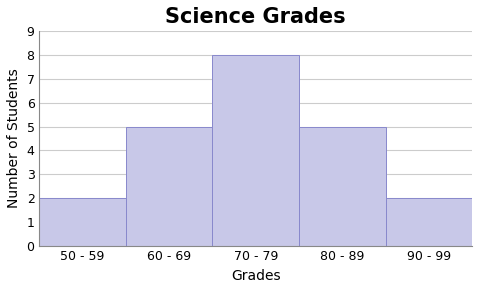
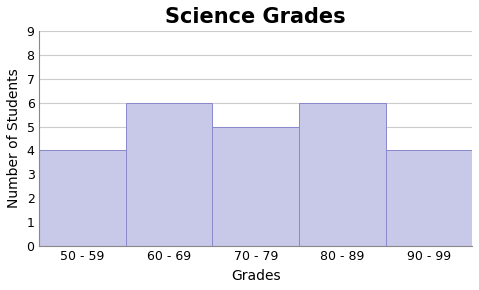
50 - 59: 2 -> 4
60 - 69: 5 -> 6
70 - 79: 8 -> 5
80 - 89: 5 -> 6
90 - 99: 2 -> 4
